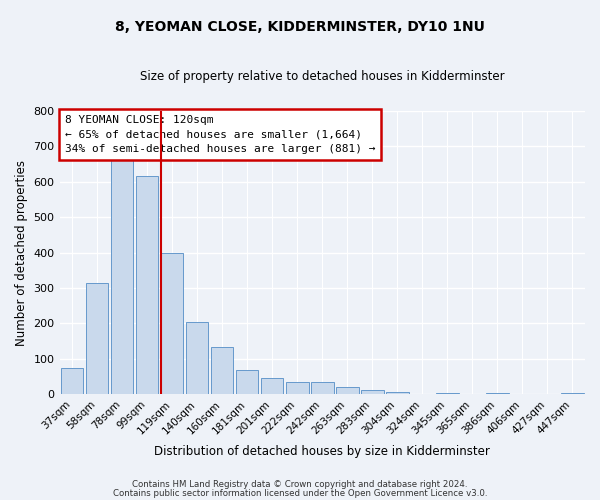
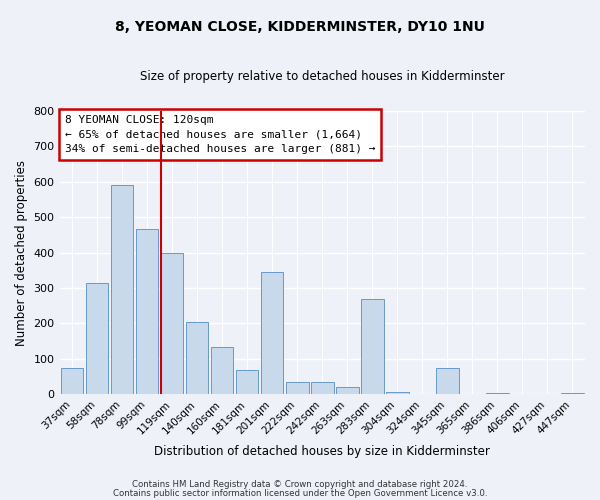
78sqm: 660 -> 590
99sqm: 615 -> 465
201sqm: 45 -> 345
283sqm: 12 -> 270
345sqm: 5 -> 75
